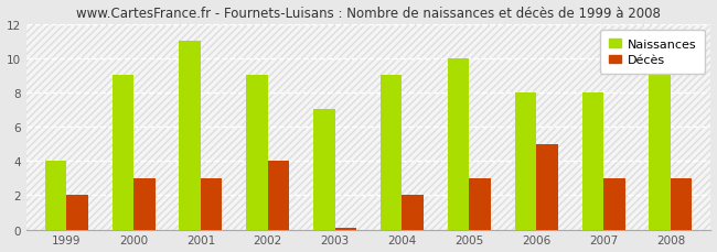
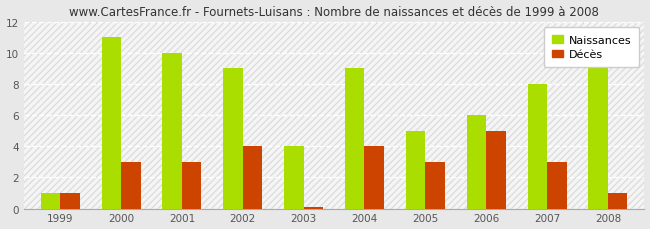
Naissances/1999: 4 -> 1
Décès/1999: 2.0 -> 1.0
Naissances/2000: 9 -> 11
Naissances/2001: 11 -> 10
Naissances/2003: 7 -> 4
Décès/2004: 2.0 -> 4.0
Naissances/2005: 10 -> 5
Naissances/2006: 8 -> 6
Décès/2008: 3.0 -> 1.0
